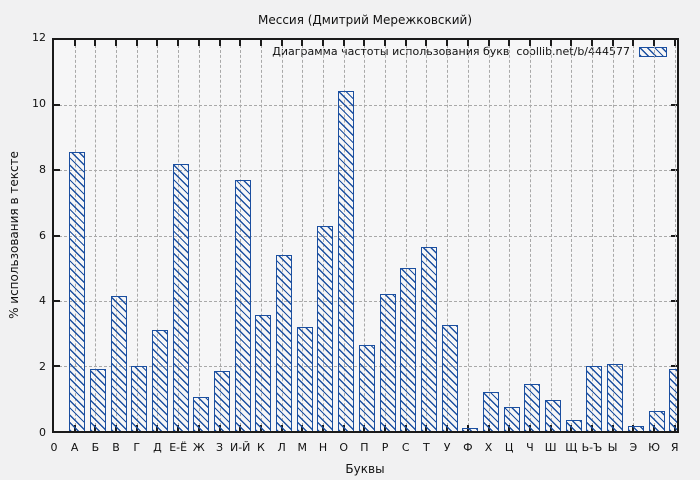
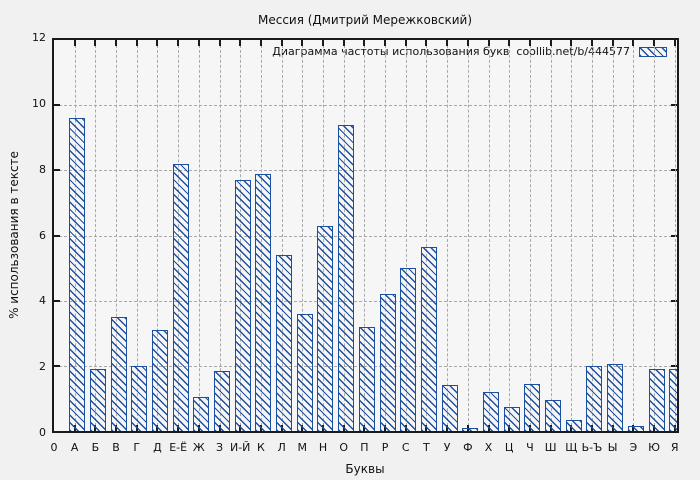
А: 8.6 -> 9.6
В: 4.2 -> 3.5
К: 3.5 -> 7.9
М: 3.2 -> 3.6
О: 10.4 -> 9.4
П: 2.6 -> 3.2
У: 3.2 -> 1.4
Ю: 0.6 -> 1.9
